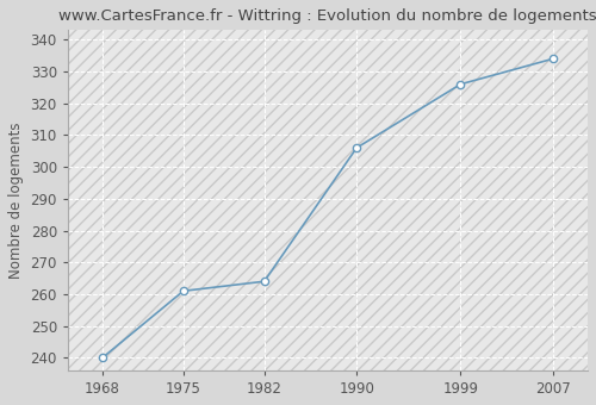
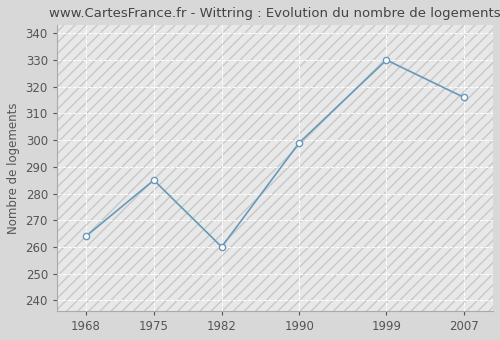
1968: 240 -> 264
1975: 261 -> 285
1982: 264 -> 260
1990: 306 -> 299
1999: 326 -> 330
2007: 334 -> 316
